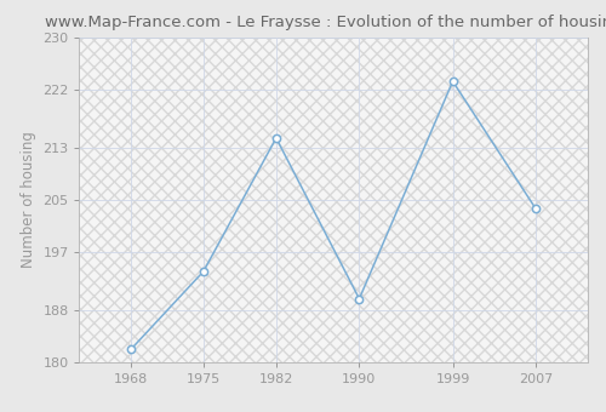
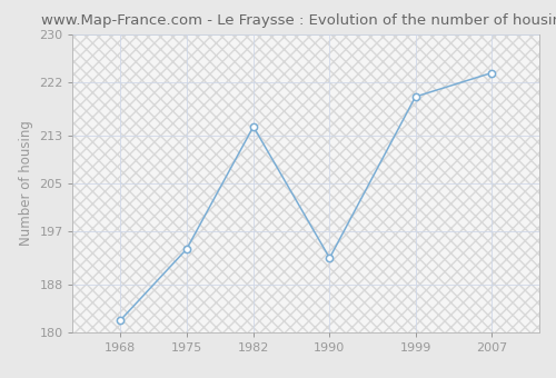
1990: 189.8 -> 192.5
1999: 223.2 -> 219.5
2007: 203.6 -> 223.5
